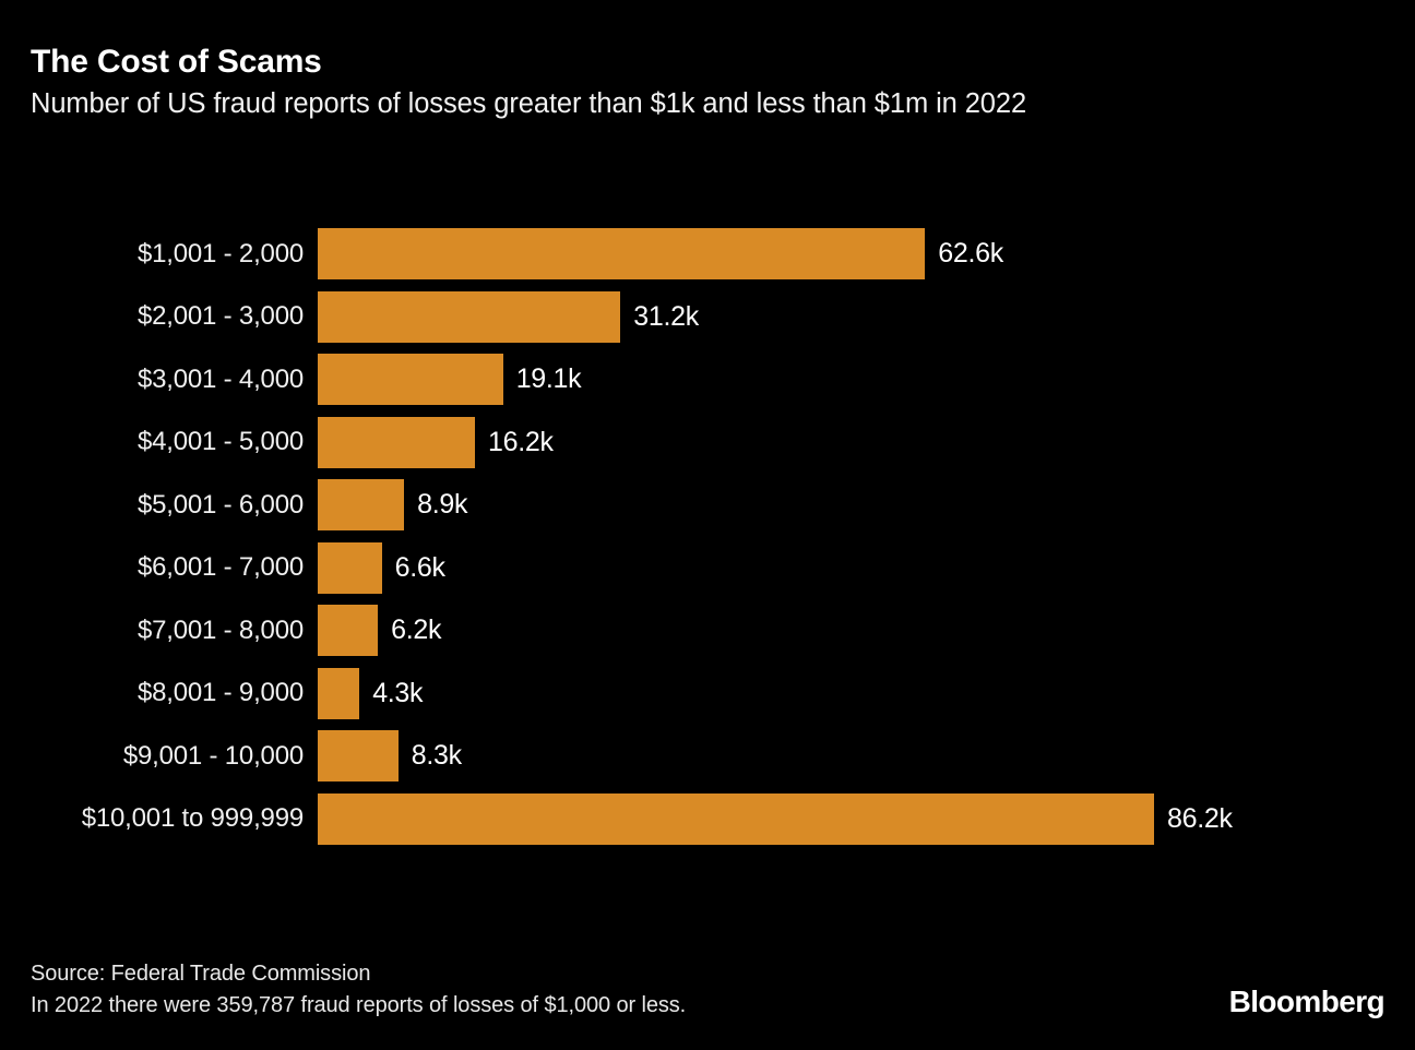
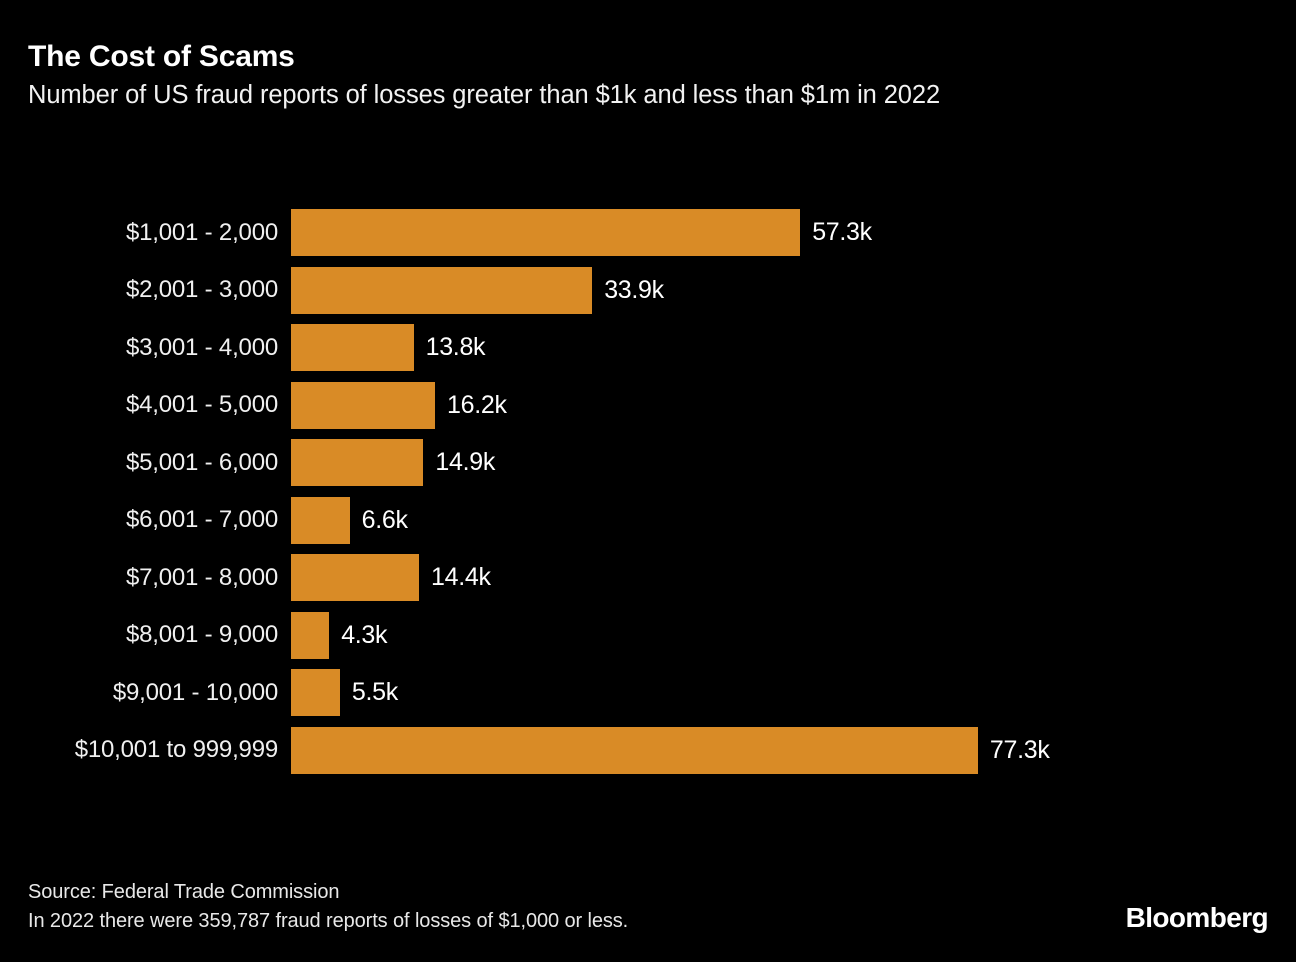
$1,001 - 2,000: 62.6k -> 57.3k
$2,001 - 3,000: 31.2k -> 33.9k
$3,001 - 4,000: 19.1k -> 13.8k
$5,001 - 6,000: 8.9k -> 14.9k
$7,001 - 8,000: 6.2k -> 14.4k
$9,001 - 10,000: 8.3k -> 5.5k
$10,001 to 999,999: 86.2k -> 77.3k
